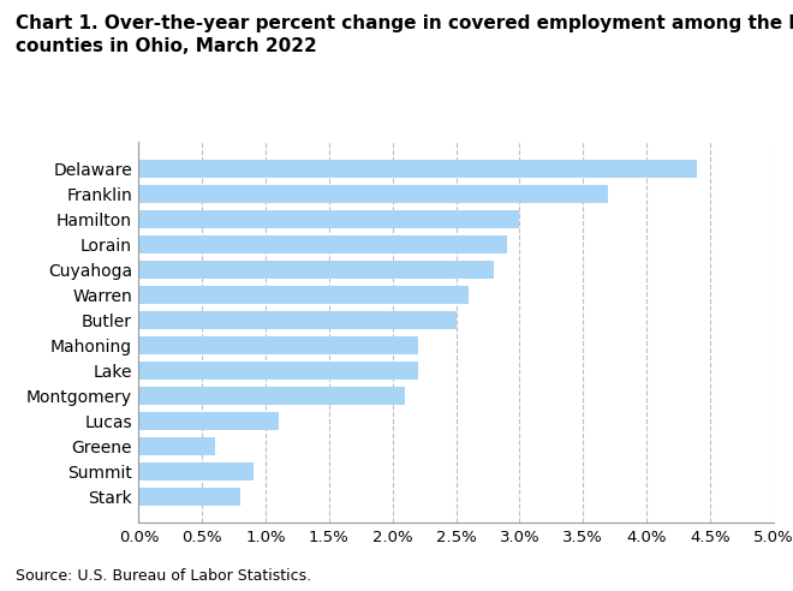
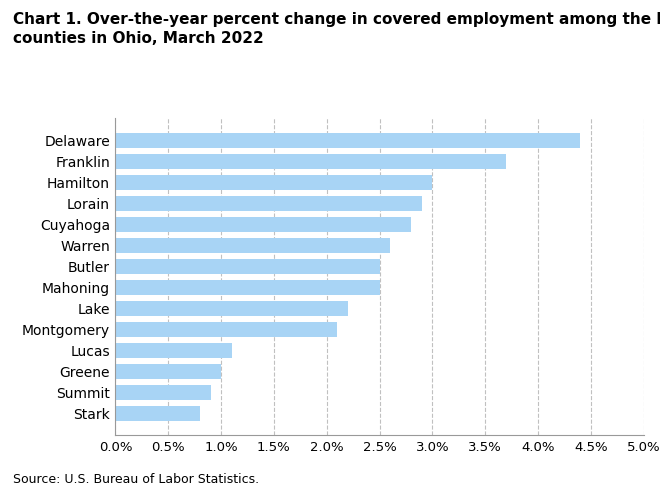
Mahoning: 2.2% -> 2.5%
Greene: 0.6% -> 1.0%
